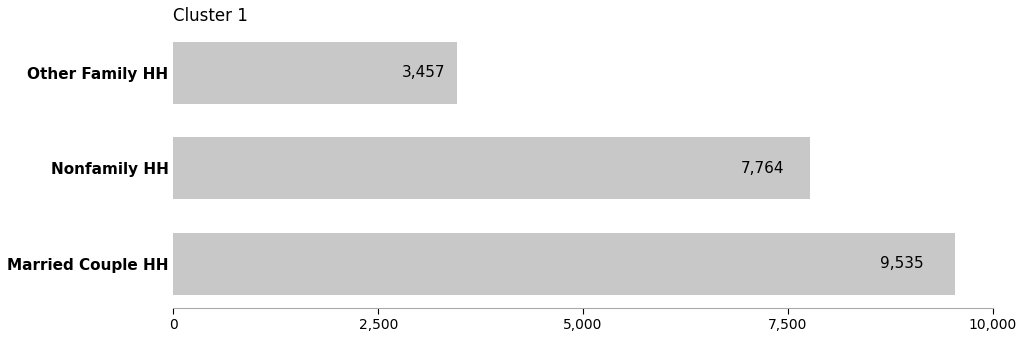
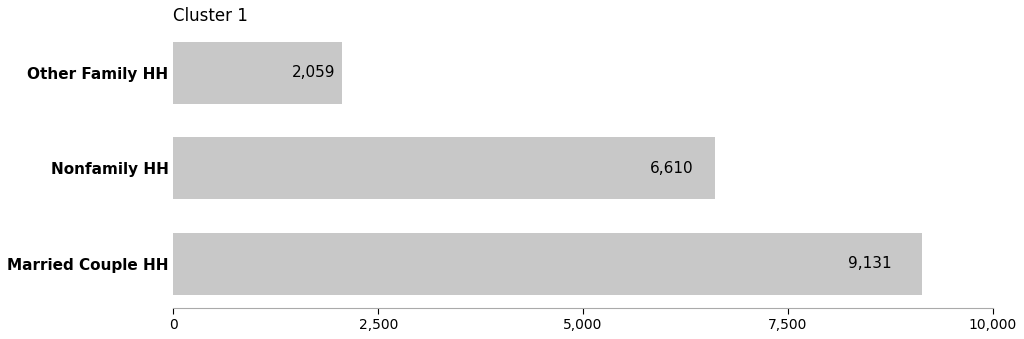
Other Family HH: 3,457 -> 2,059
Nonfamily HH: 7,764 -> 6,610
Married Couple HH: 9,535 -> 9,131
